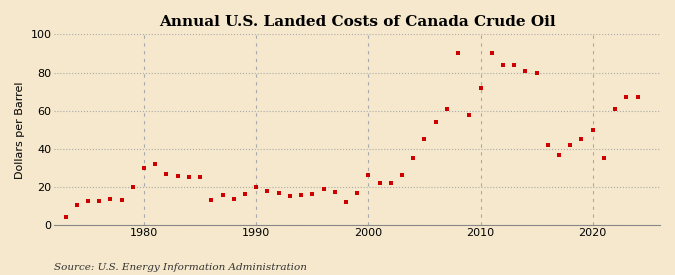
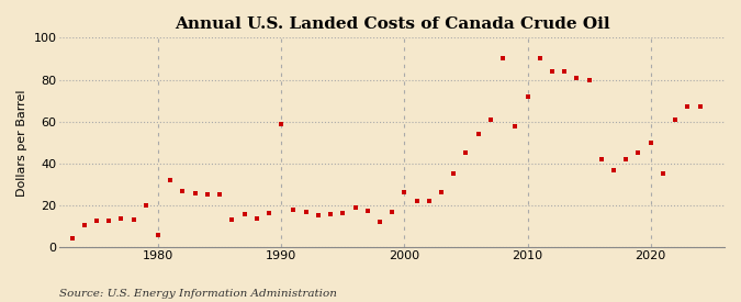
1980: 30 -> 6
1990: 20 -> 59
